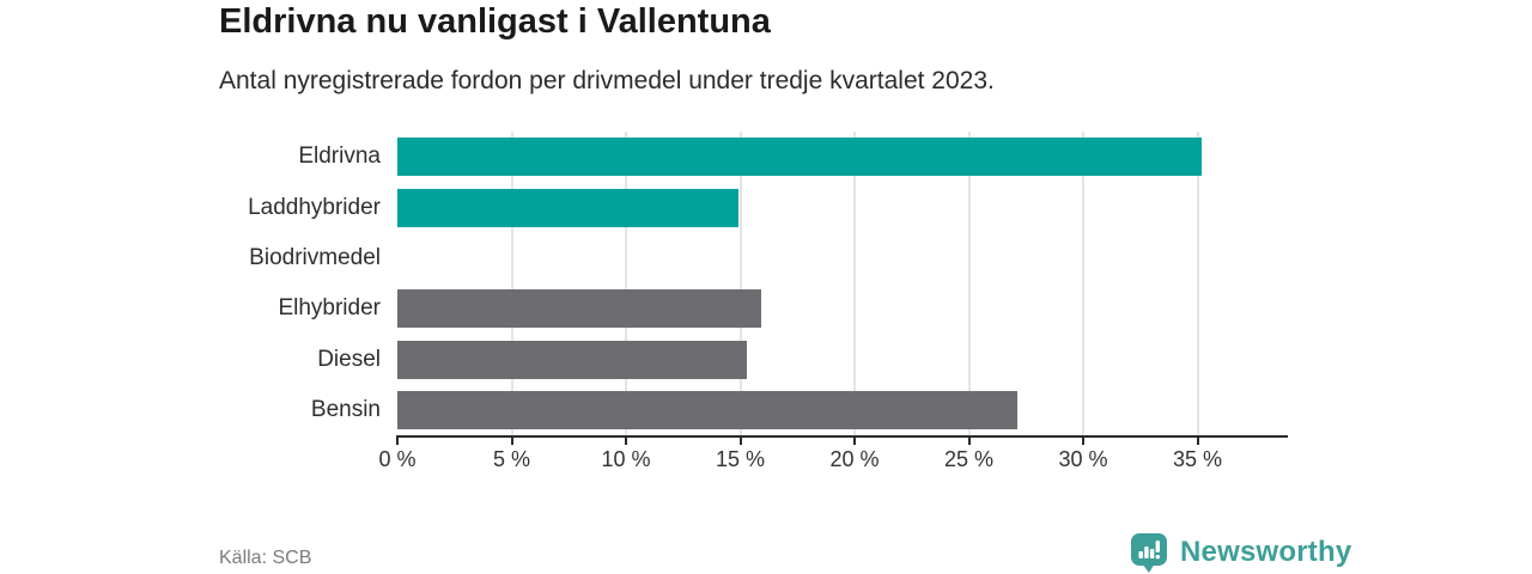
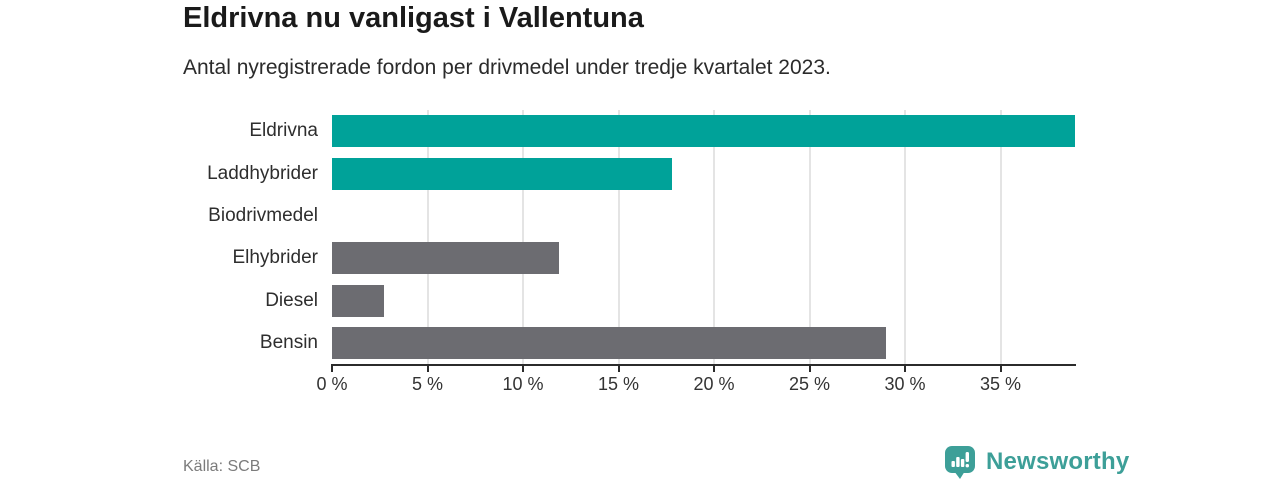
Eldrivna: 35.2% -> 38.9%
Laddhybrider: 14.9% -> 17.8%
Elhybrider: 15.9% -> 11.9%
Diesel: 15.3% -> 2.7%
Bensin: 27.1% -> 29.0%
